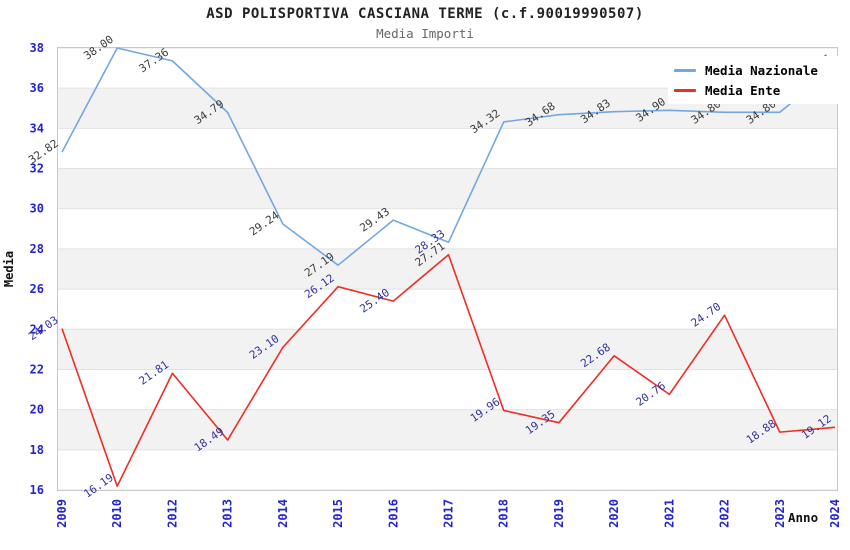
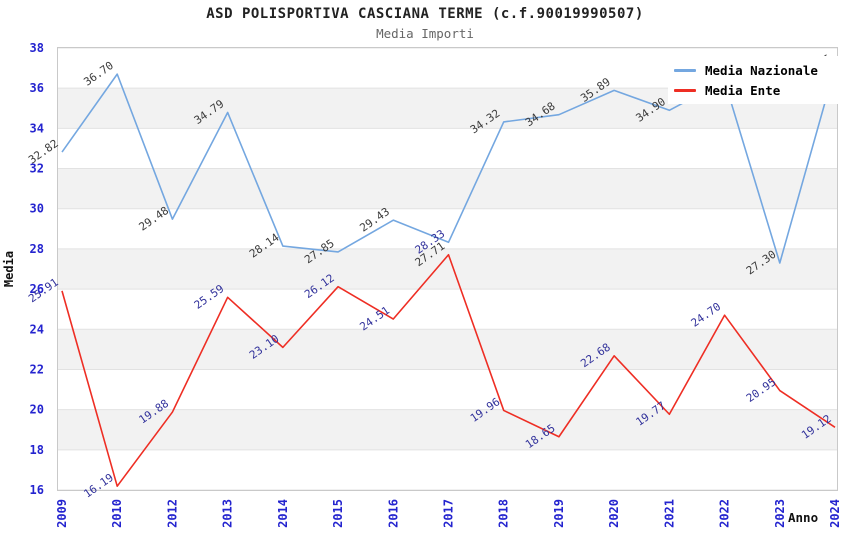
Media Ente/2009: 24.03 -> 25.91
Media Nazionale/2010: 38.00 -> 36.70
Media Nazionale/2012: 37.36 -> 29.48
Media Ente/2012: 21.81 -> 19.88
Media Ente/2013: 18.49 -> 25.59
Media Nazionale/2014: 29.24 -> 28.14
Media Nazionale/2015: 27.19 -> 27.85
Media Ente/2016: 25.40 -> 24.51
Media Ente/2019: 19.35 -> 18.65
Media Nazionale/2020: 34.83 -> 35.89
Media Ente/2021: 20.76 -> 19.77
Media Nazionale/2022: 34.80 -> 36.36
Media Nazionale/2023: 34.80 -> 27.30
Media Ente/2023: 18.88 -> 20.95
